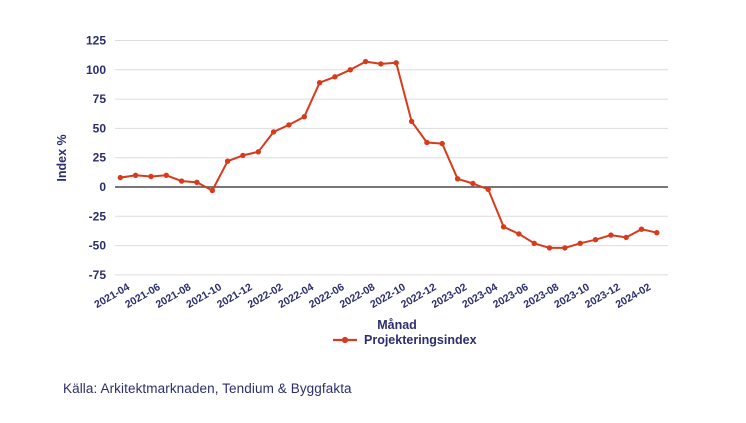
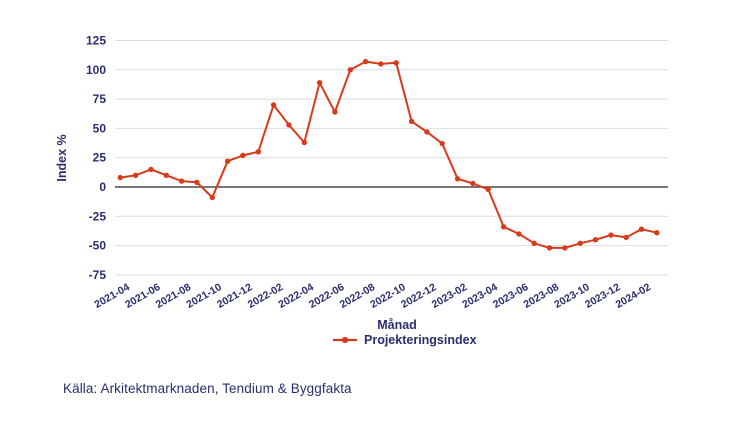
2021-06: 9 -> 15
2021-10: -3 -> -9
2022-02: 47 -> 70
2022-04: 60 -> 38
2022-06: 94 -> 64
2022-12: 38 -> 47
